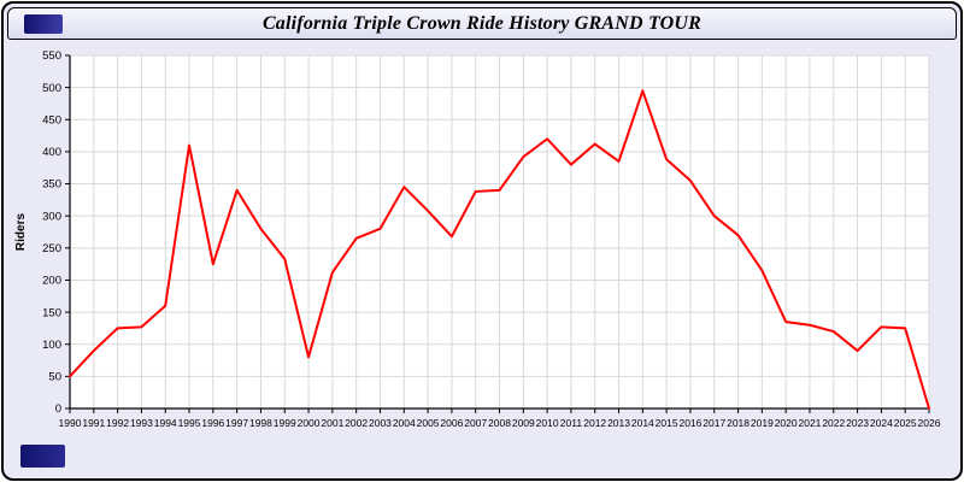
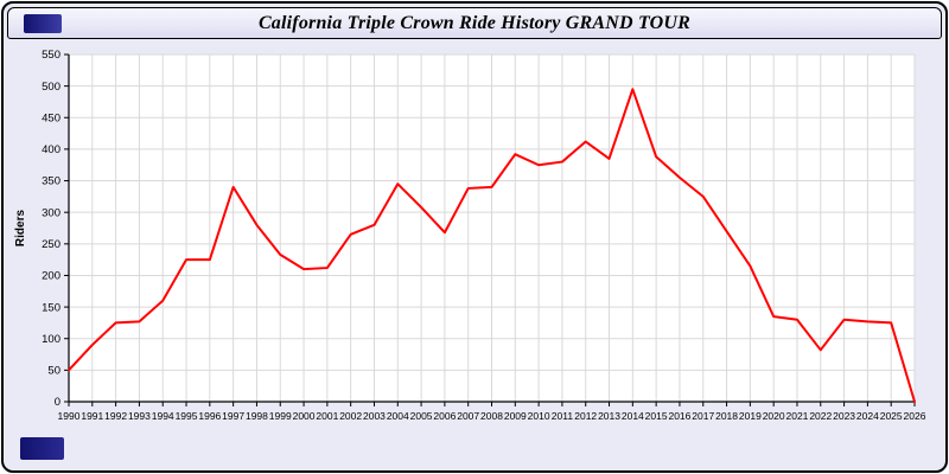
1995: 410 -> 220
2000: 80 -> 210
2010: 420 -> 380
2017: 300 -> 320
2022: 120 -> 80
2023: 90 -> 130
